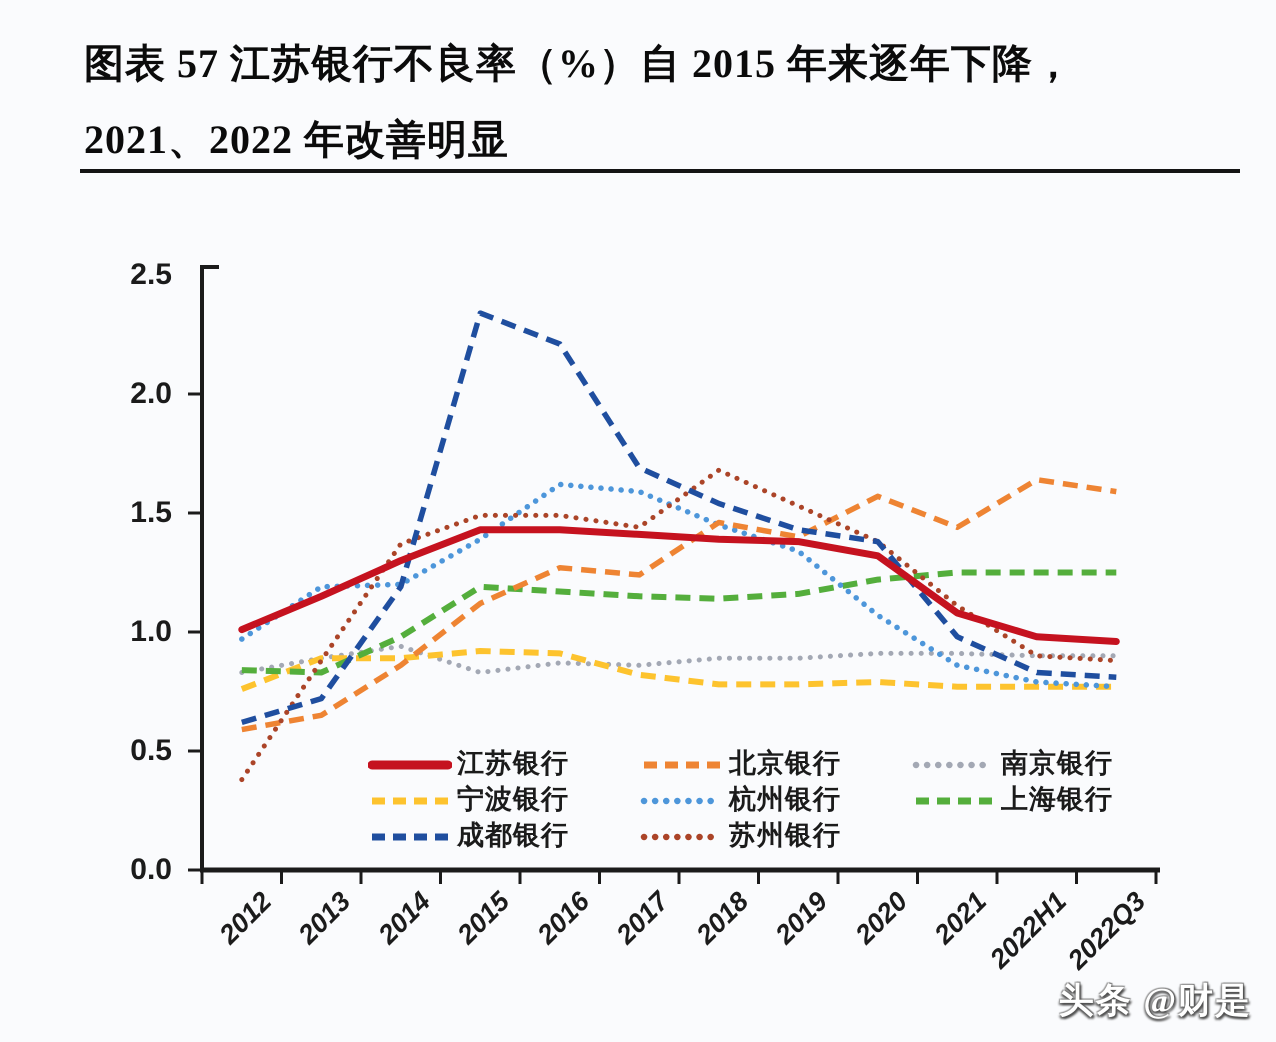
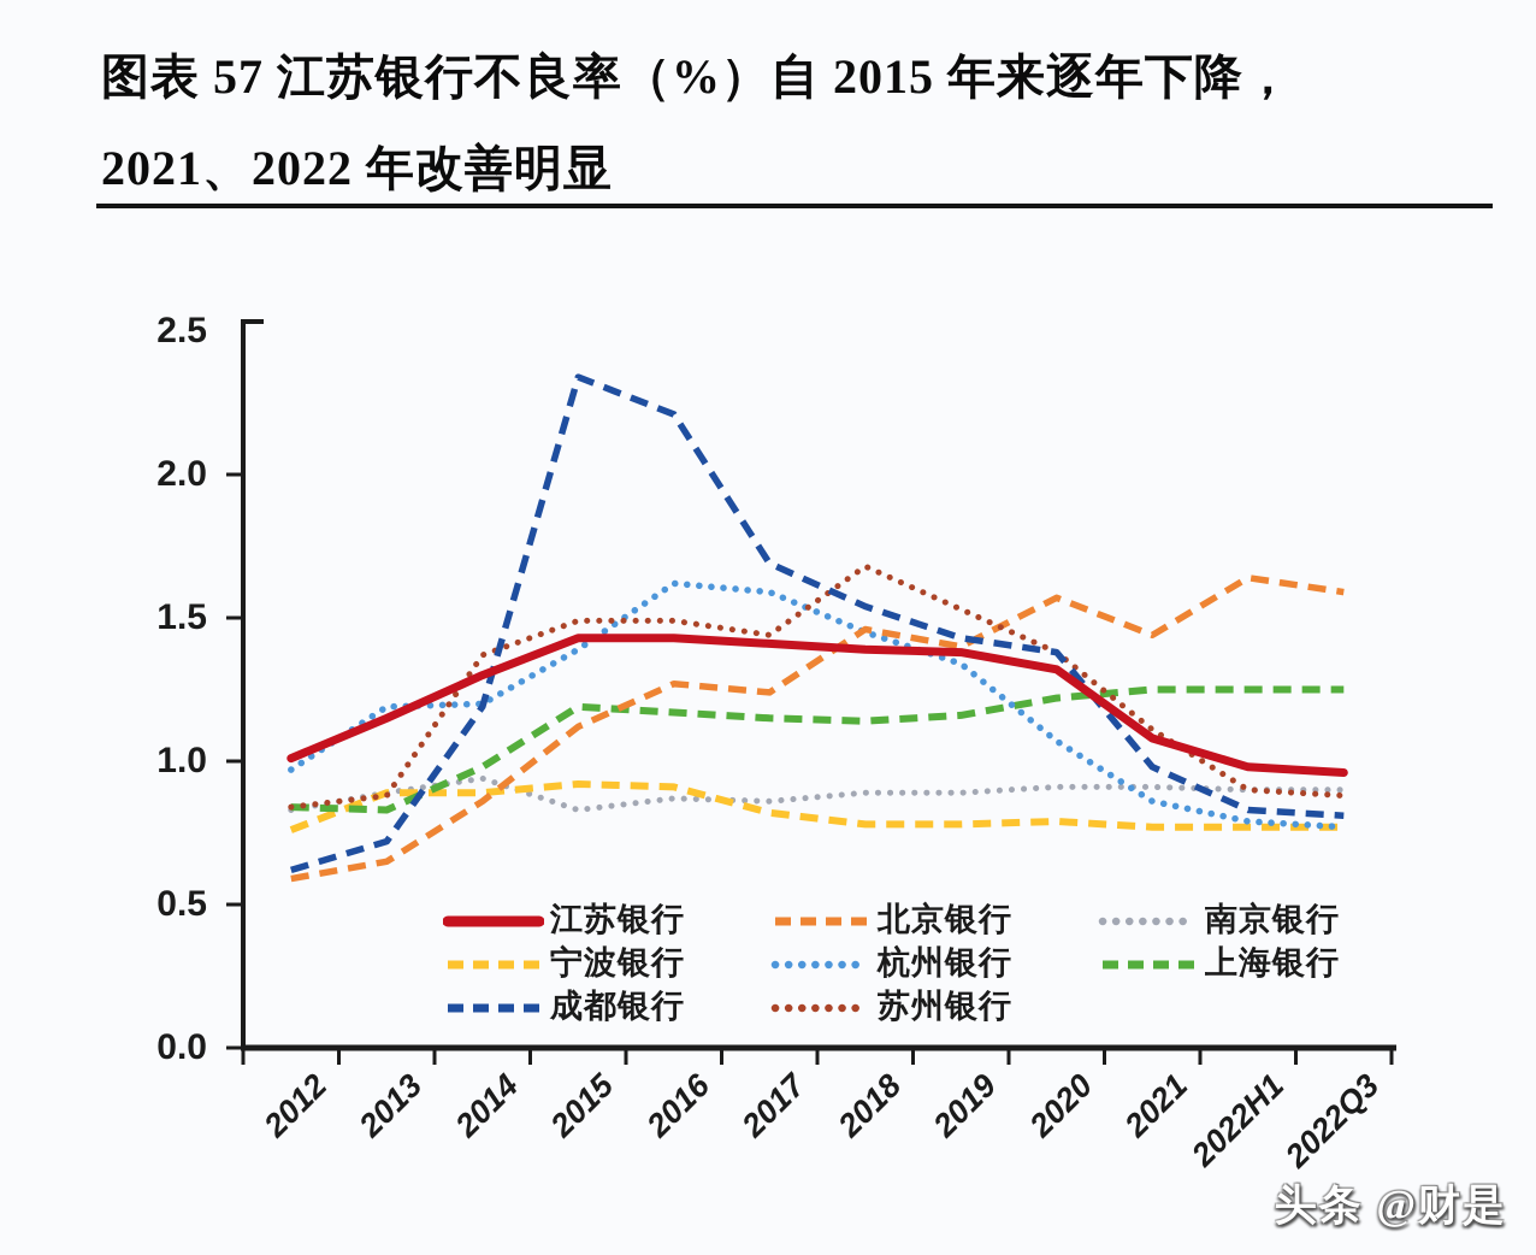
苏州银行/2012: 0.38 -> 0.84
